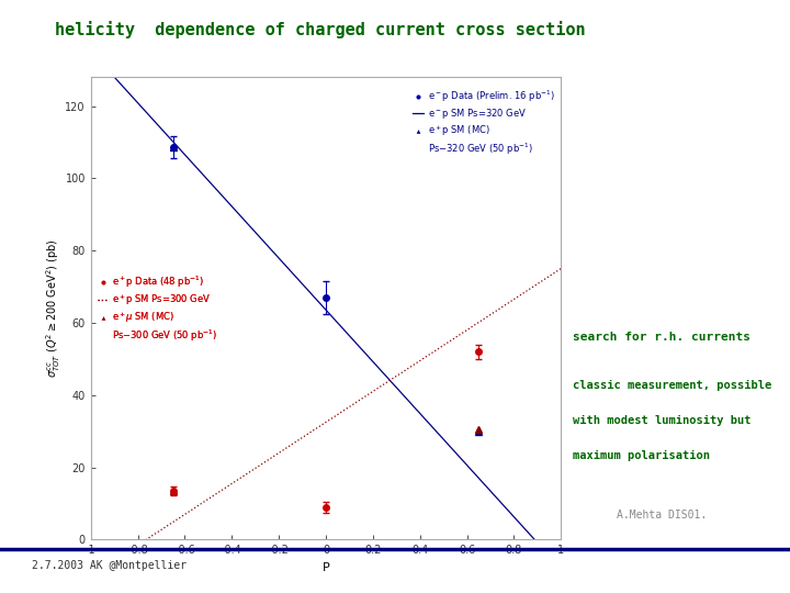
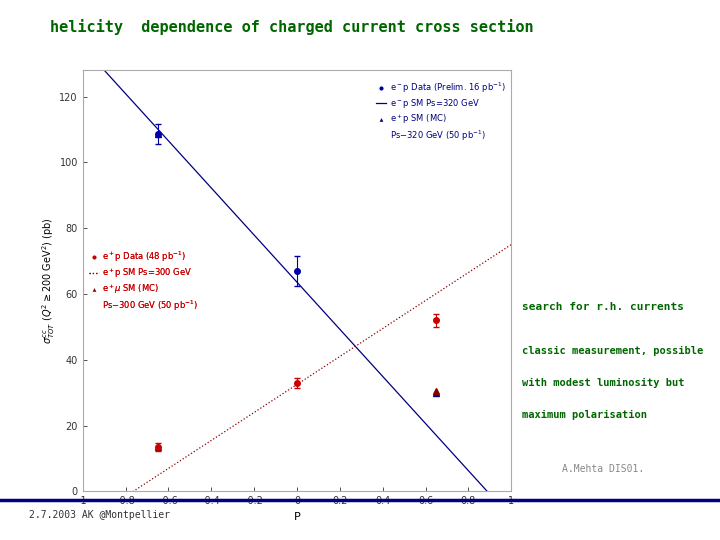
0: 9.0 -> 33.0
